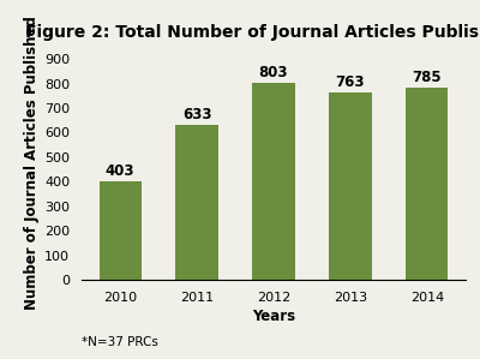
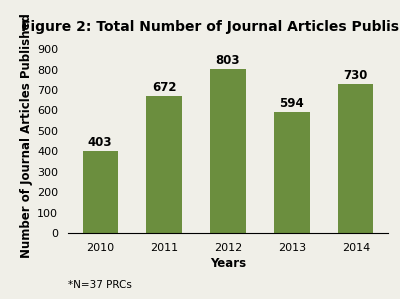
2011: 633 -> 672
2013: 763 -> 594
2014: 785 -> 730
